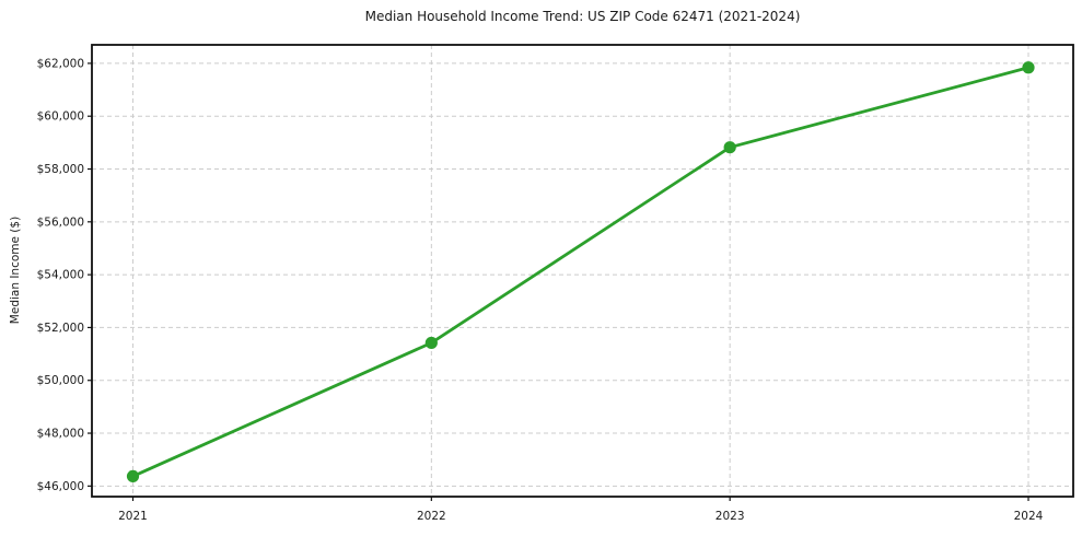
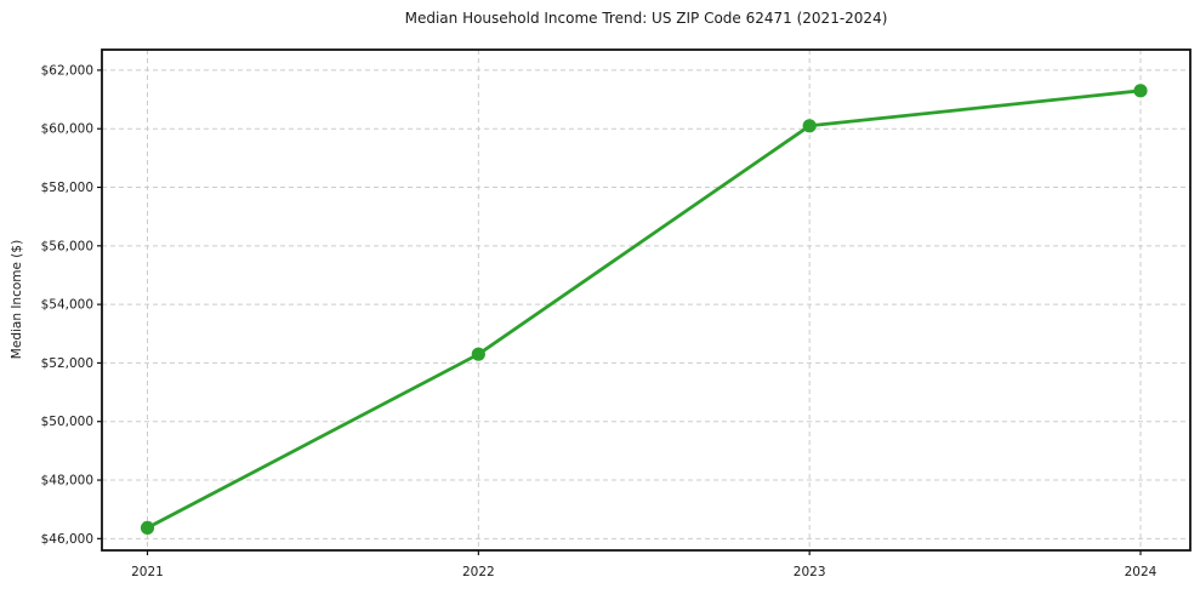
2022: $51400 -> $52300
2023: $58800 -> $60100
2024: $61800 -> $61300
